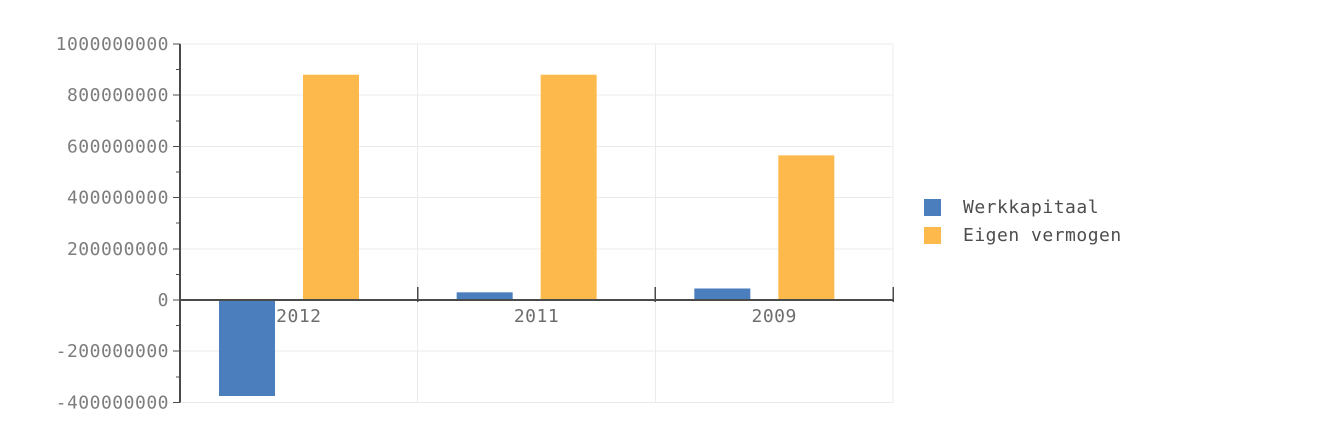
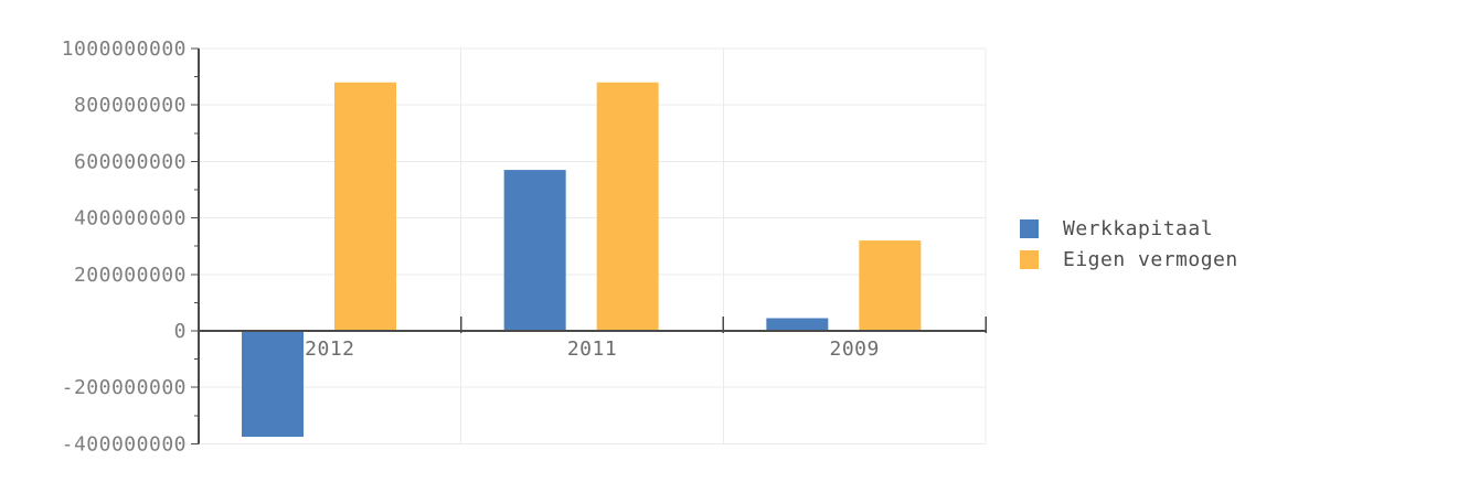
Werkkapitaal/2011: 30000000 -> 570000000
Eigen vermogen/2009: 560000000 -> 320000000
